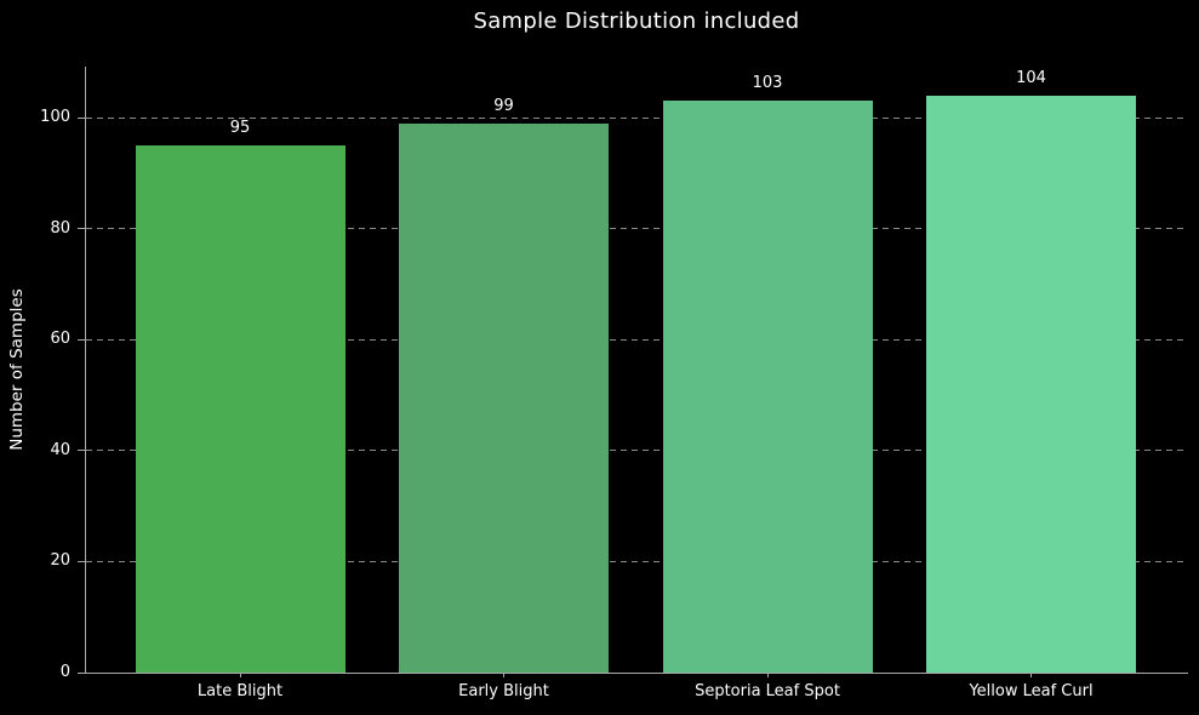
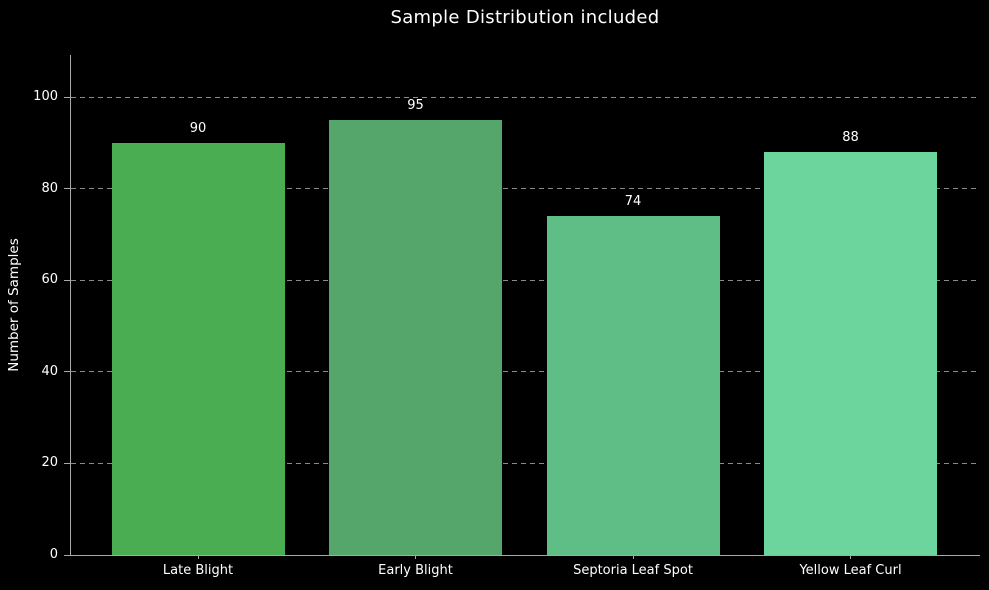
Late Blight: 95 -> 90
Early Blight: 99 -> 95
Septoria Leaf Spot: 103 -> 74
Yellow Leaf Curl: 104 -> 88
